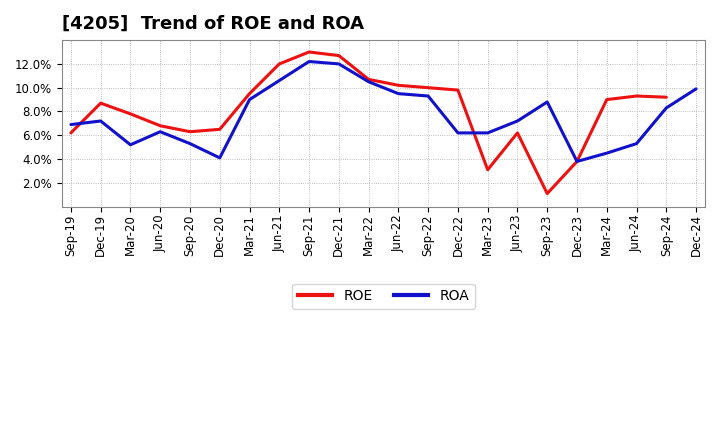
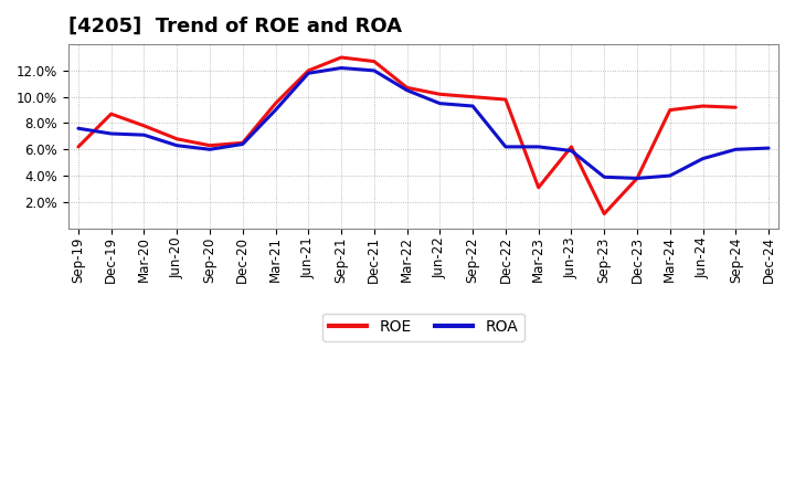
ROA/Sep-19: 6.9% -> 7.6%
ROA/Mar-20: 5.2% -> 7.1%
ROA/Sep-20: 5.3% -> 6.0%
ROA/Dec-20: 4.1% -> 6.4%
ROA/Jun-21: 10.6% -> 11.8%
ROA/Jun-23: 7.2% -> 5.9%
ROA/Sep-23: 8.8% -> 3.9%
ROA/Mar-24: 4.5% -> 4.0%
ROA/Sep-24: 8.3% -> 6.0%
ROA/Dec-24: 9.9% -> 6.1%
